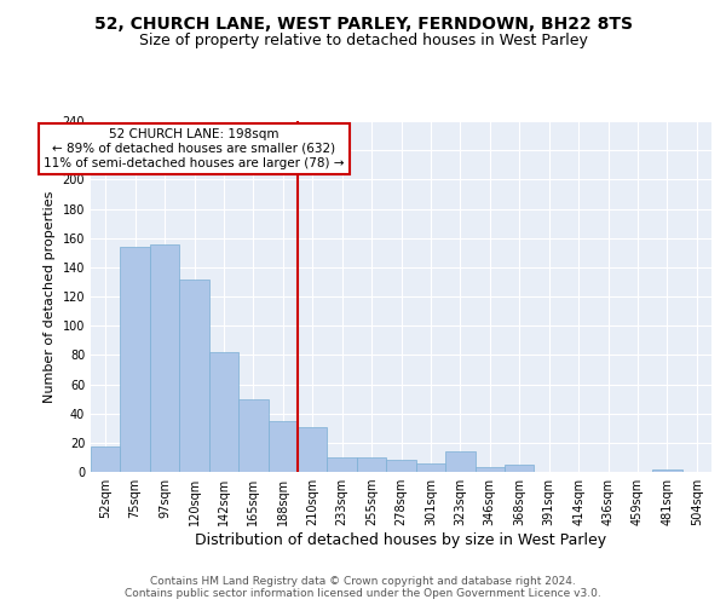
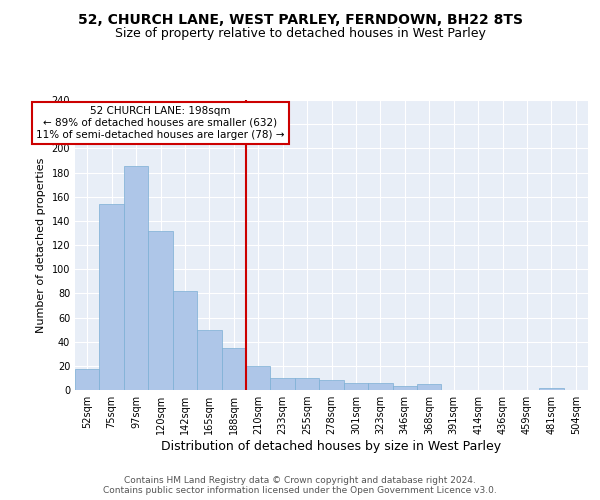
97sqm: 156 -> 185
210sqm: 31 -> 20
323sqm: 14 -> 6
